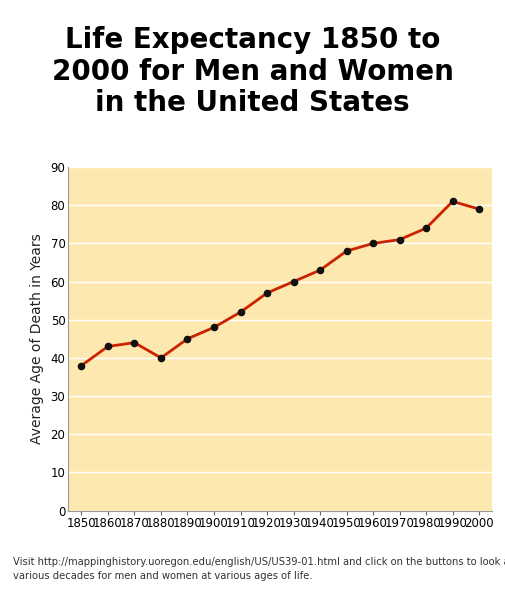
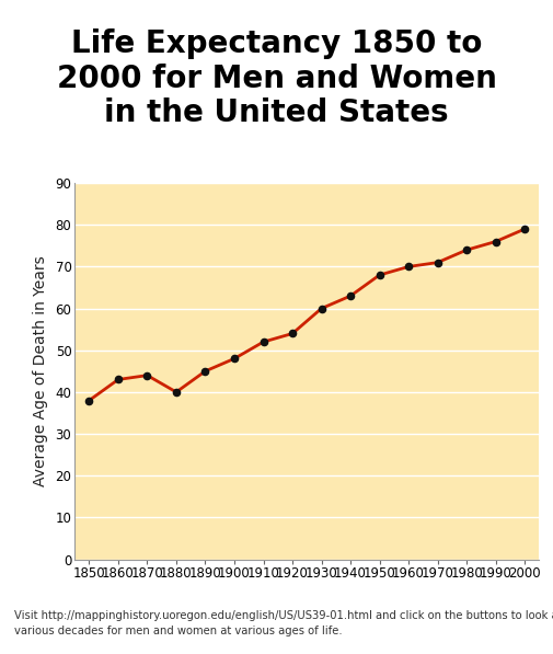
1920: 57 -> 54
1990: 81 -> 76
